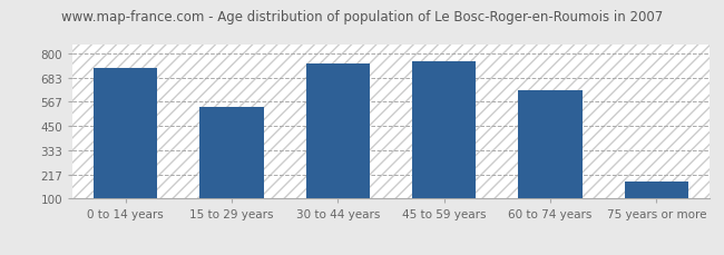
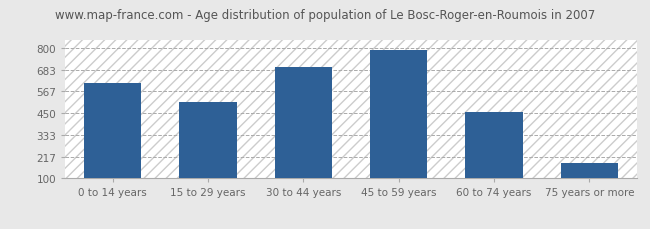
0 to 14 years: 730 -> 610
15 to 29 years: 540 -> 510
30 to 44 years: 750 -> 700
45 to 59 years: 760 -> 790
60 to 74 years: 620 -> 460
